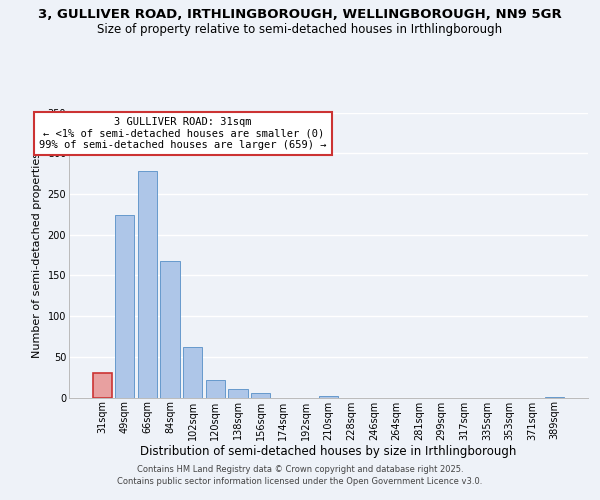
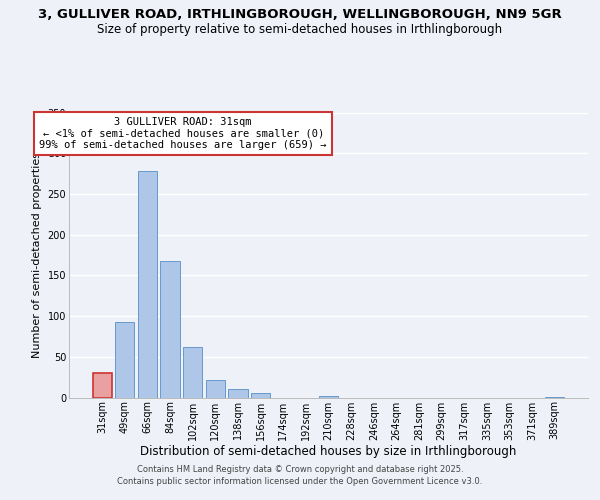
49sqm: 224 -> 93
